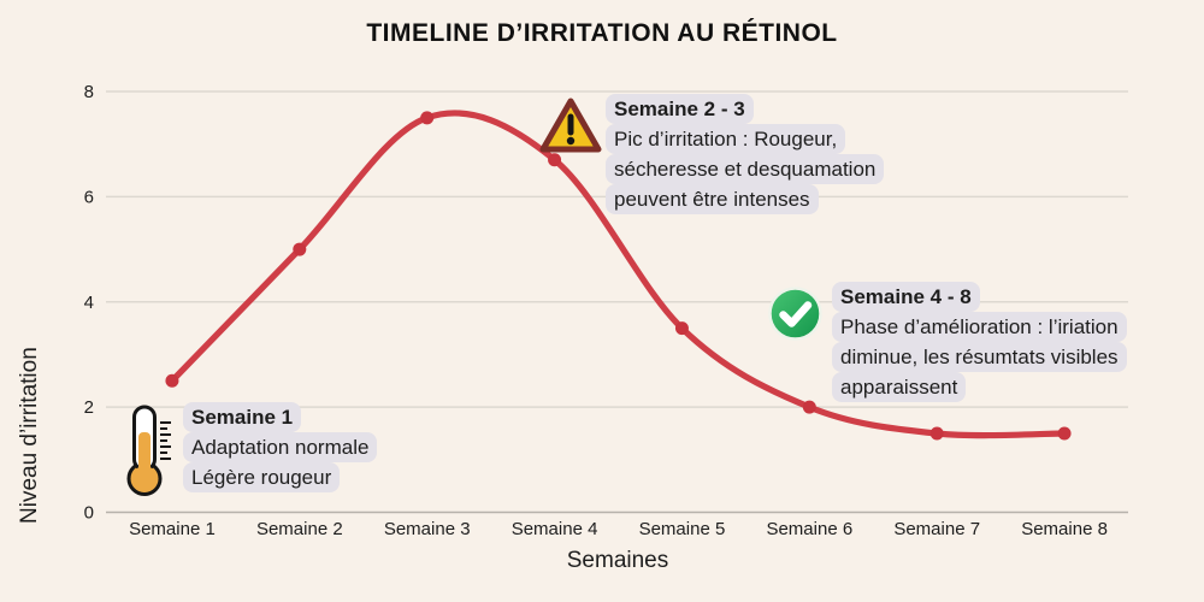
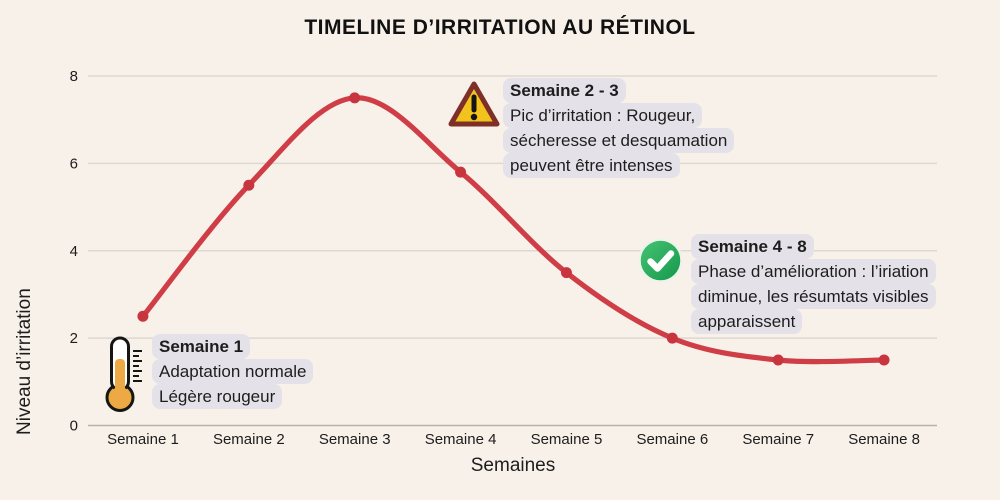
Semaine 2: 5.0 -> 5.5
Semaine 4: 6.7 -> 5.8
